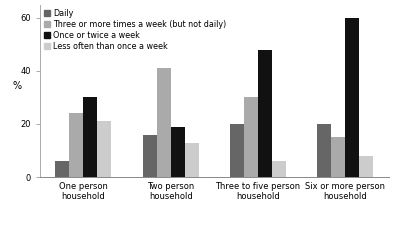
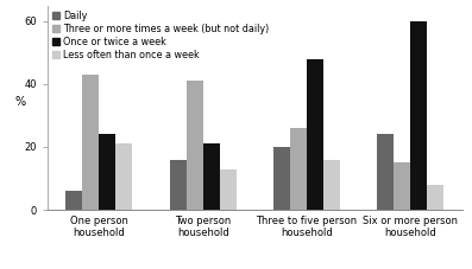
Three or more times a week (but not daily)/One person household: 24 -> 43
Once or twice a week/One person household: 30 -> 24
Once or twice a week/Two person household: 19 -> 21
Three or more times a week (but not daily)/Three to five person household: 30 -> 26
Less often than once a week/Three to five person household: 6 -> 16
Daily/Six or more person household: 20 -> 24
